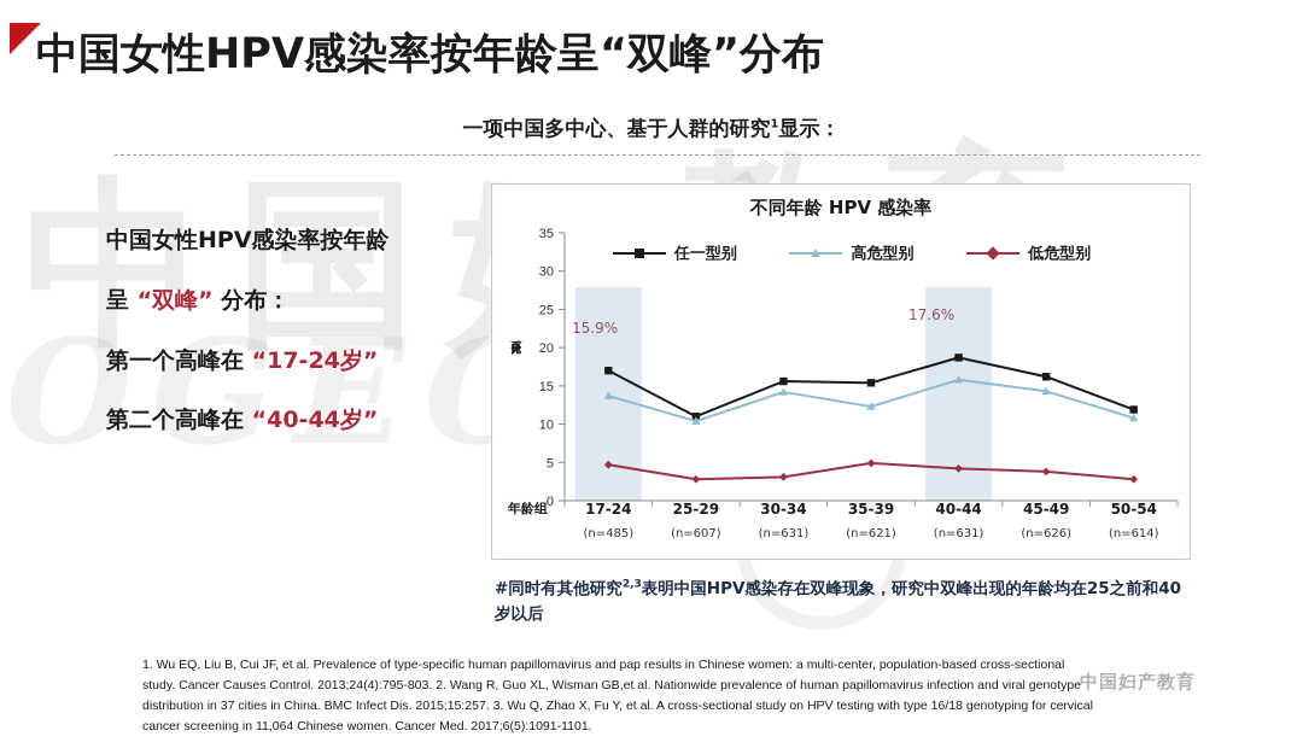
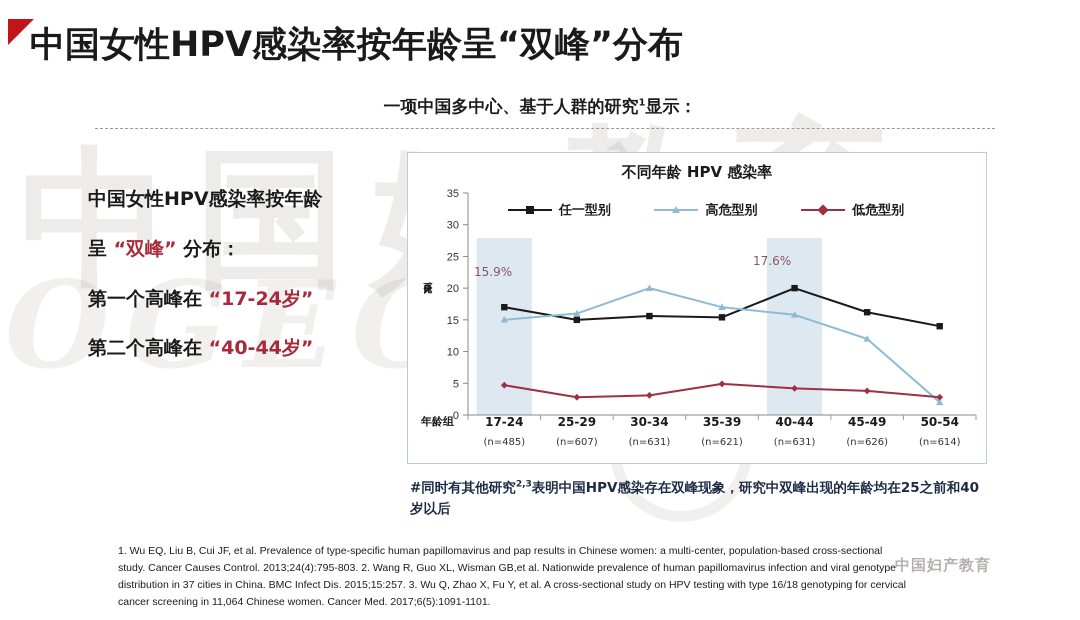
高危型别/17-24: 14 -> 15
任一型别/25-29: 11 -> 15
高危型别/25-29: 10 -> 16
高危型别/30-34: 14 -> 20
高危型别/35-39: 12 -> 17
任一型别/40-44: 19 -> 20
高危型别/45-49: 14 -> 12
任一型别/50-54: 12 -> 14
高危型别/50-54: 11 -> 2
